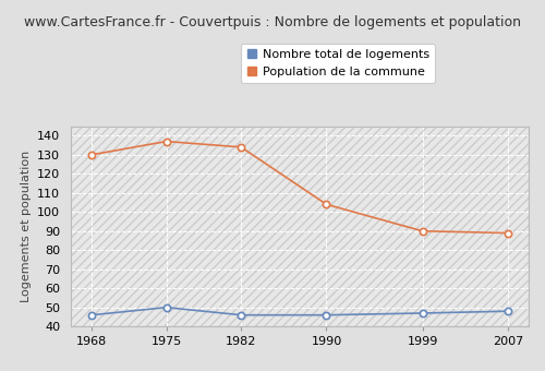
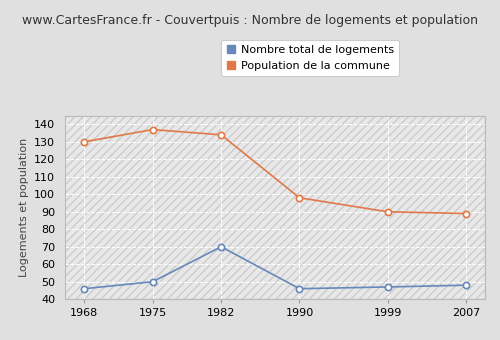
Nombre total de logements/1982: 46 -> 70
Population de la commune/1990: 104 -> 98
